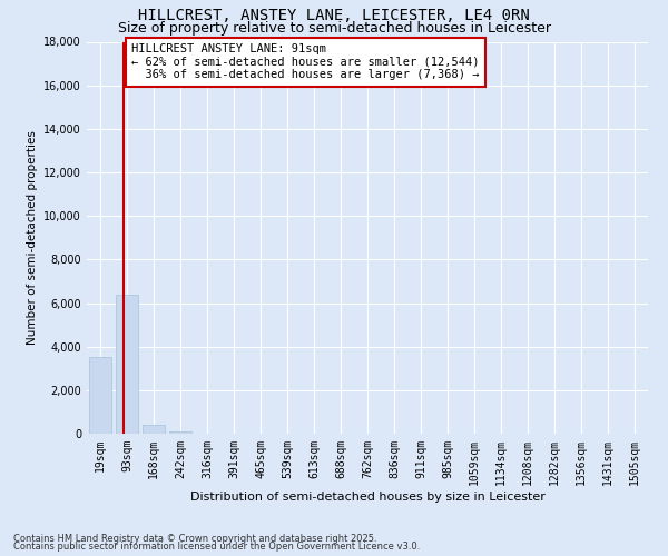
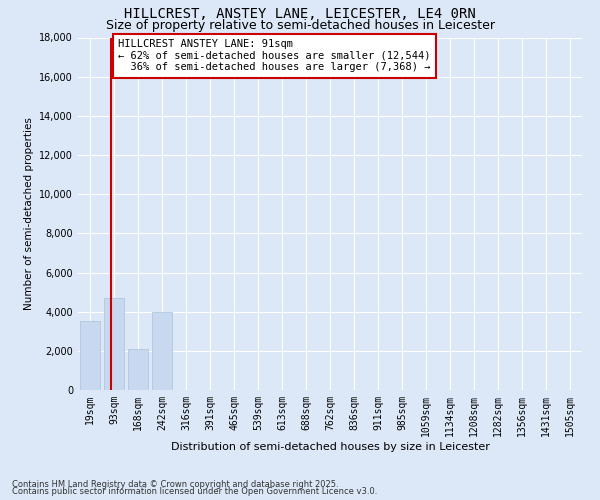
93sqm: 6,400 -> 4,700
168sqm: 400 -> 2,100
242sqm: 100 -> 4,000
